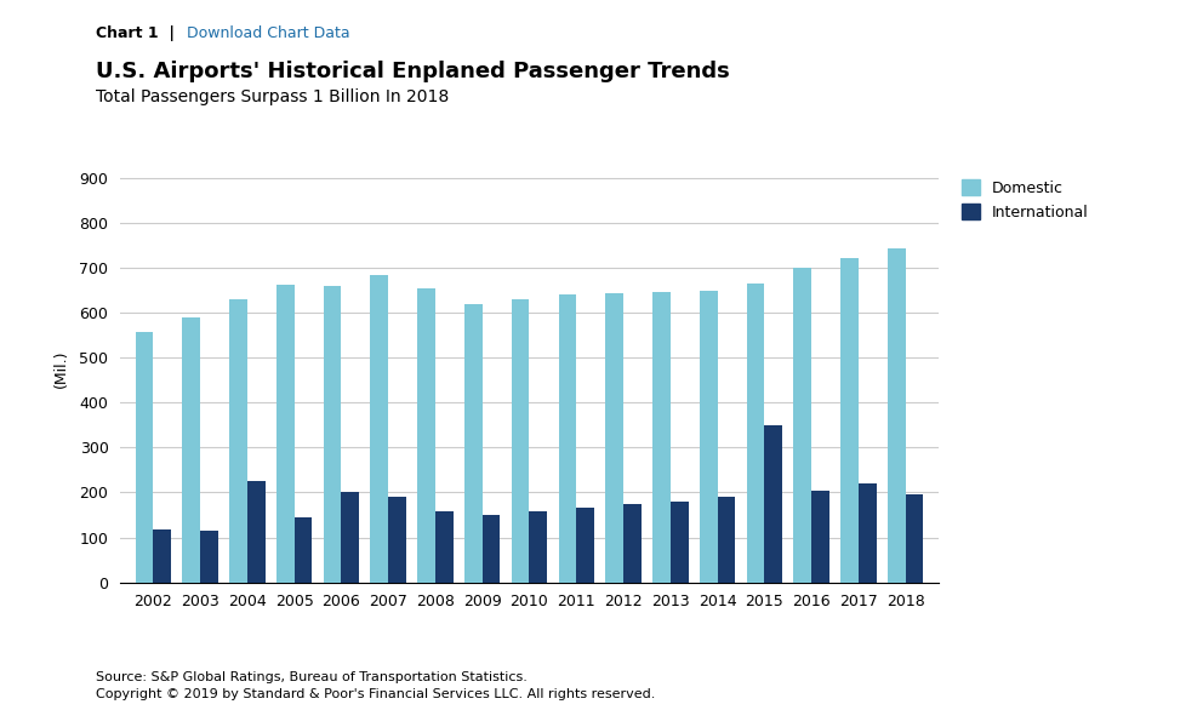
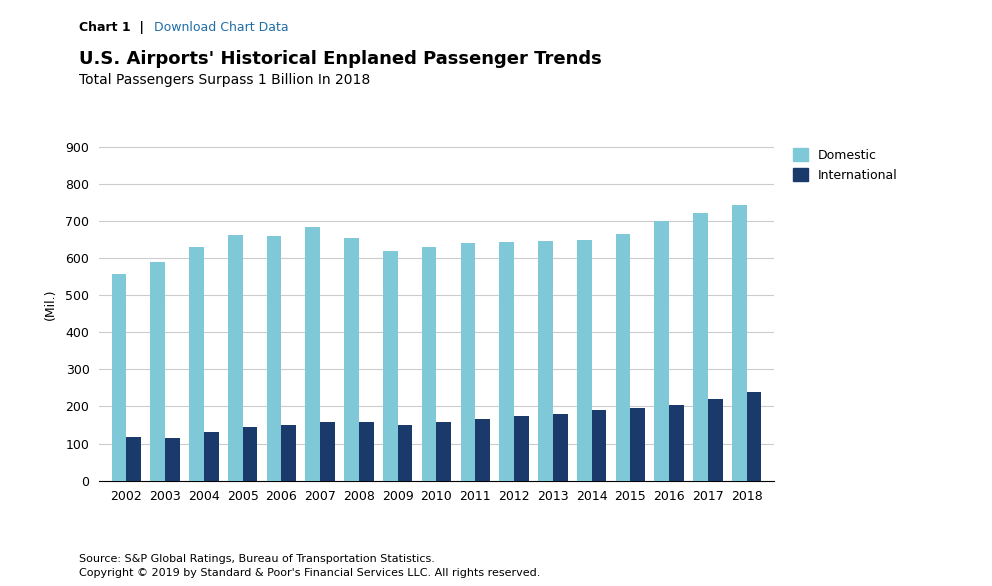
International/2004: 225 -> 130
International/2006: 200 -> 150
International/2007: 190 -> 158
International/2015: 350 -> 195
International/2018: 195 -> 238
